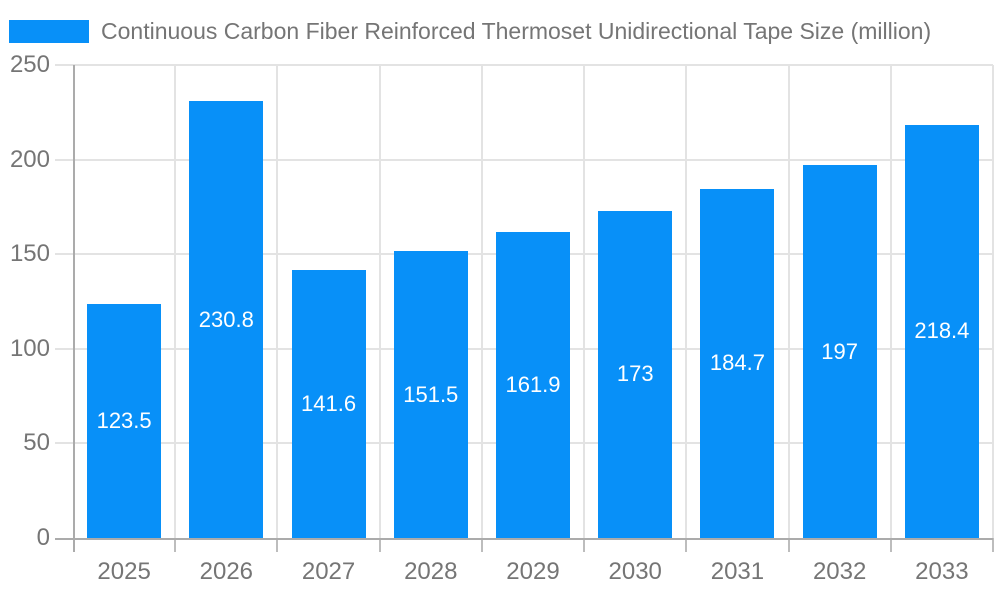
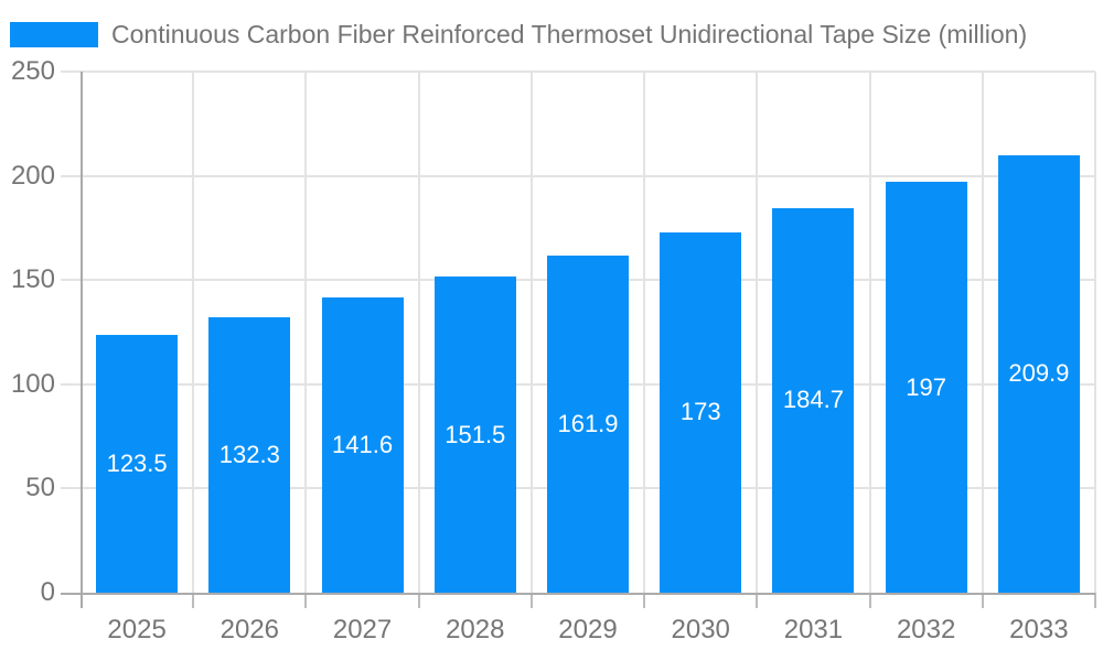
2026: 230.8 -> 132.3
2033: 218.4 -> 209.9
